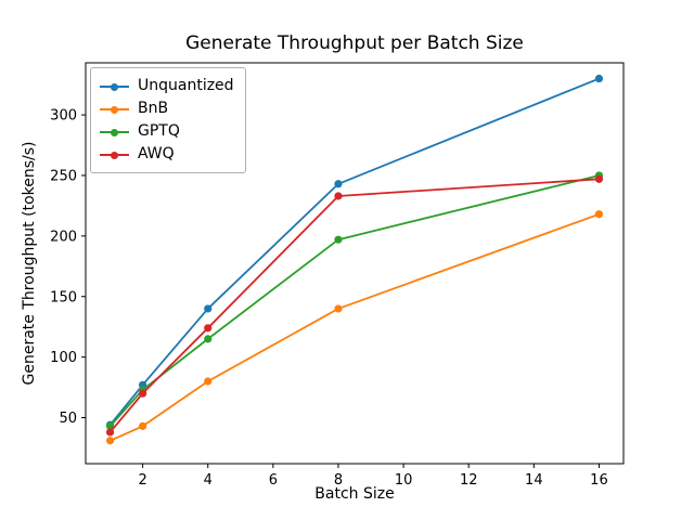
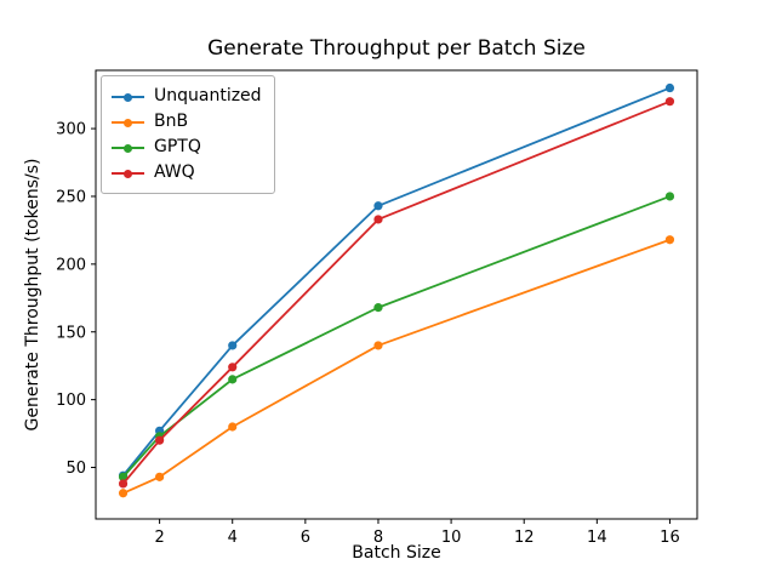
GPTQ/8: 197 -> 168
AWQ/16: 247 -> 320
